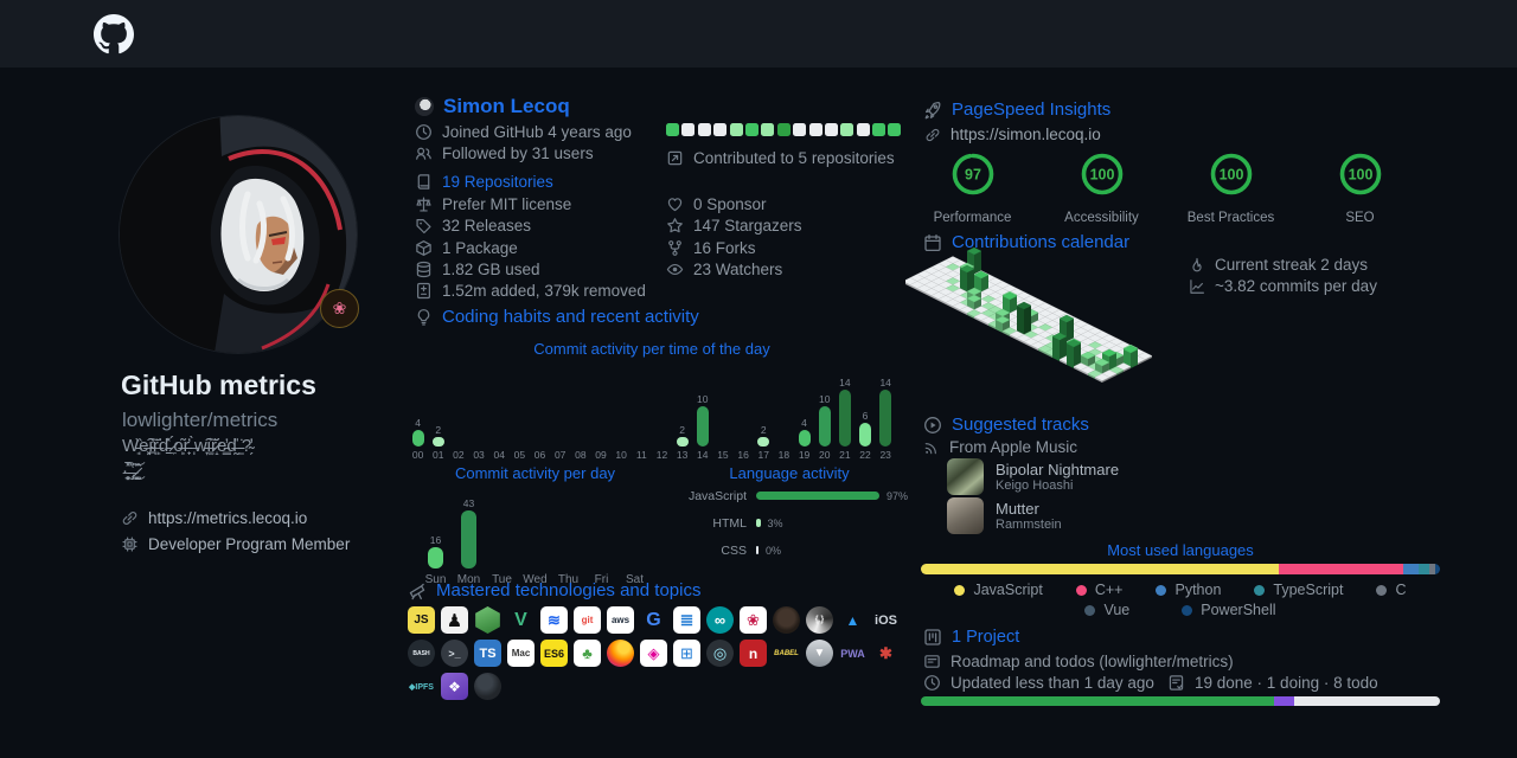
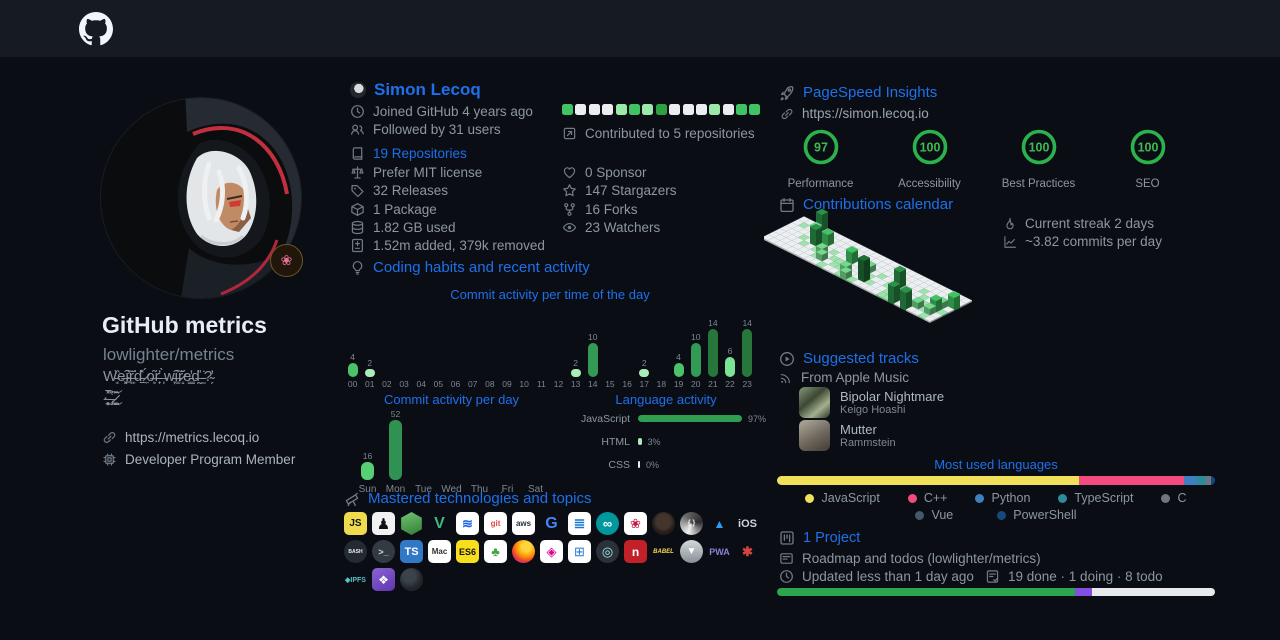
Commit activity per day/Mon: 43 -> 52
